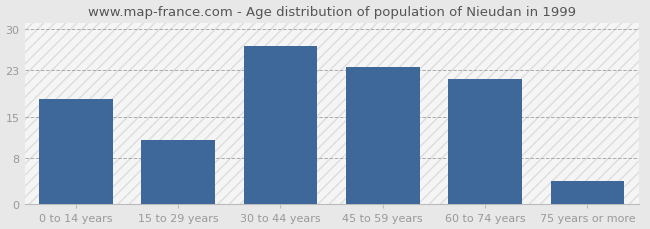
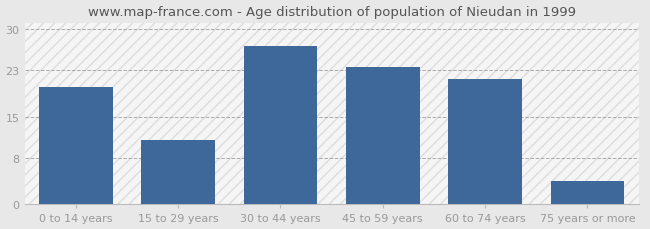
0 to 14 years: 18.0 -> 20.0
